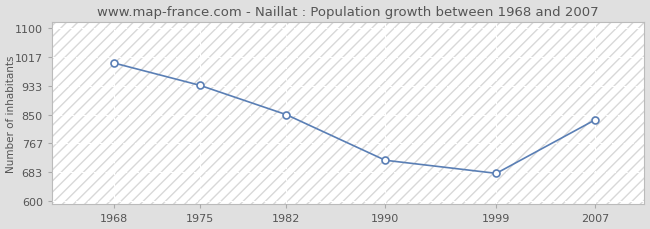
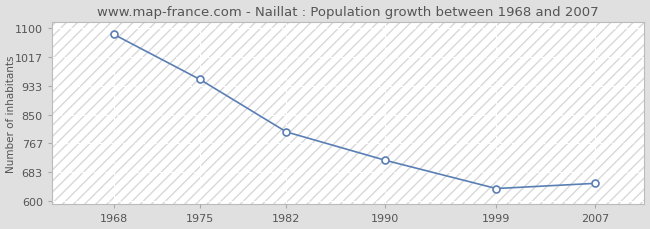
1968: 1000 -> 1083
1975: 935 -> 952
1982: 850 -> 800
1999: 680 -> 636
2007: 835 -> 651
